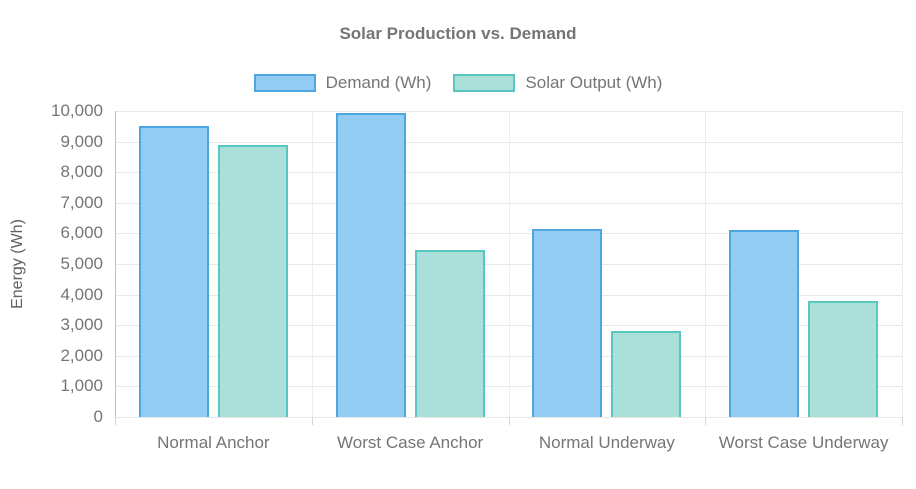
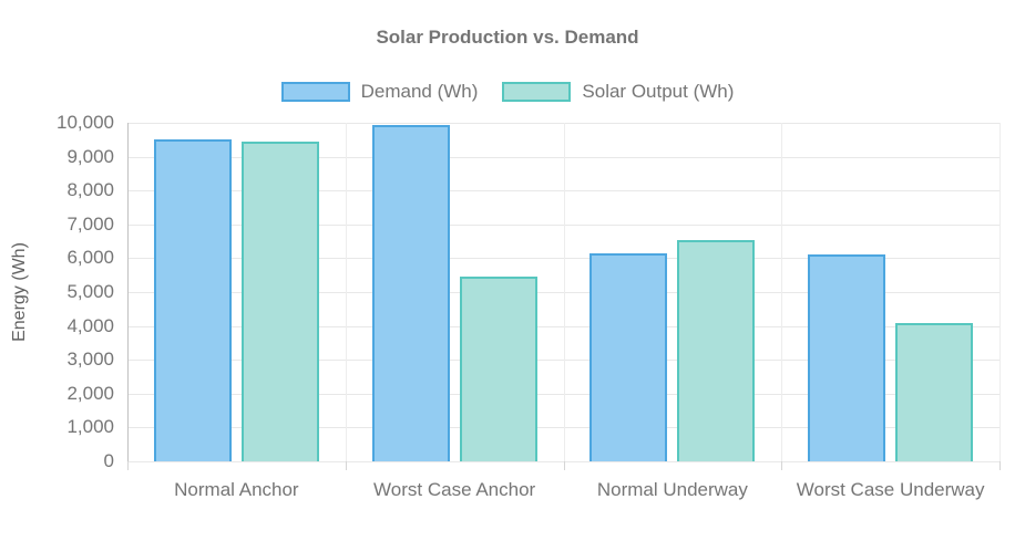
Solar Output (Wh)/Normal Anchor: 8900 -> 9400
Solar Output (Wh)/Normal Underway: 2800 -> 6600
Solar Output (Wh)/Worst Case Underway: 3800 -> 4100
